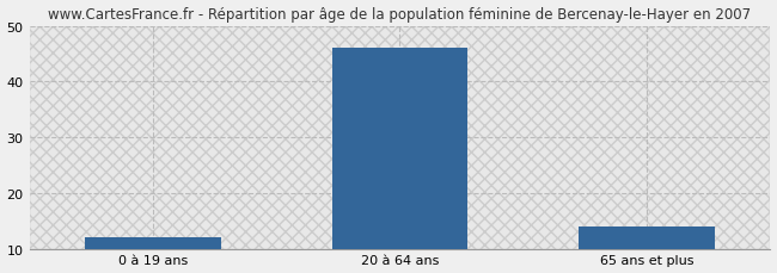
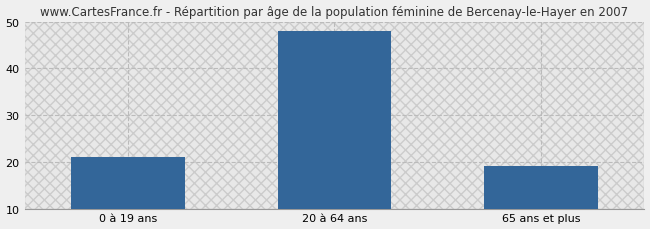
0 à 19 ans: 12 -> 21
20 à 64 ans: 46 -> 48
65 ans et plus: 14 -> 19
